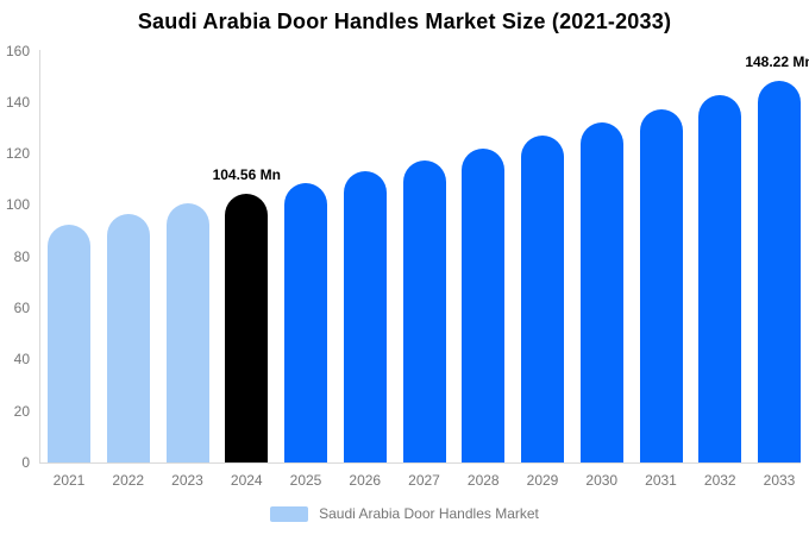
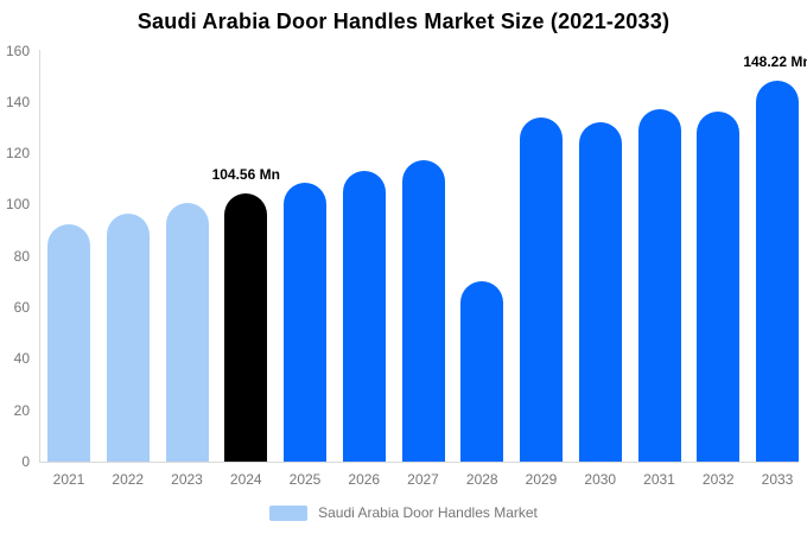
2028: 122 -> 70
2029: 127 -> 134
2032: 143 -> 136
